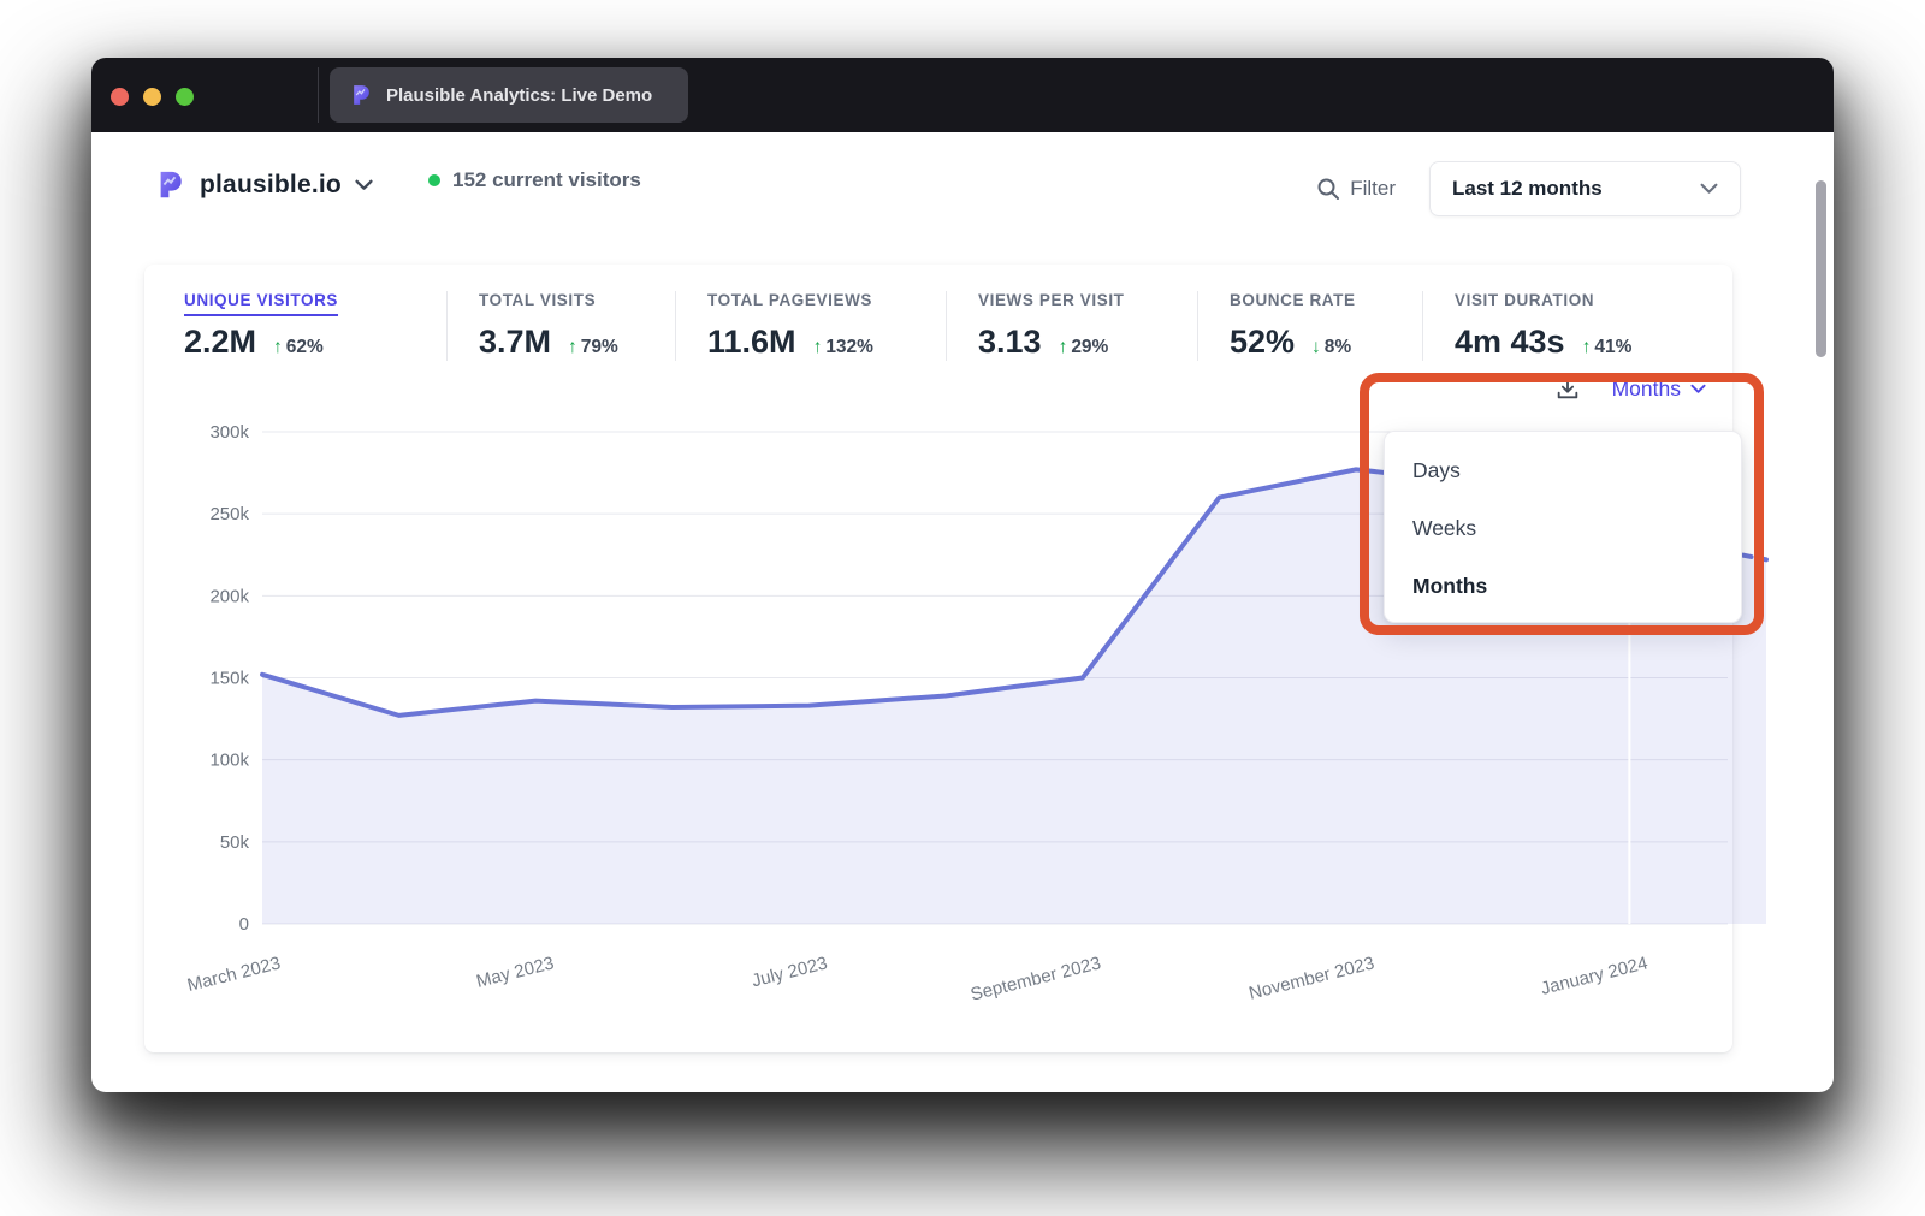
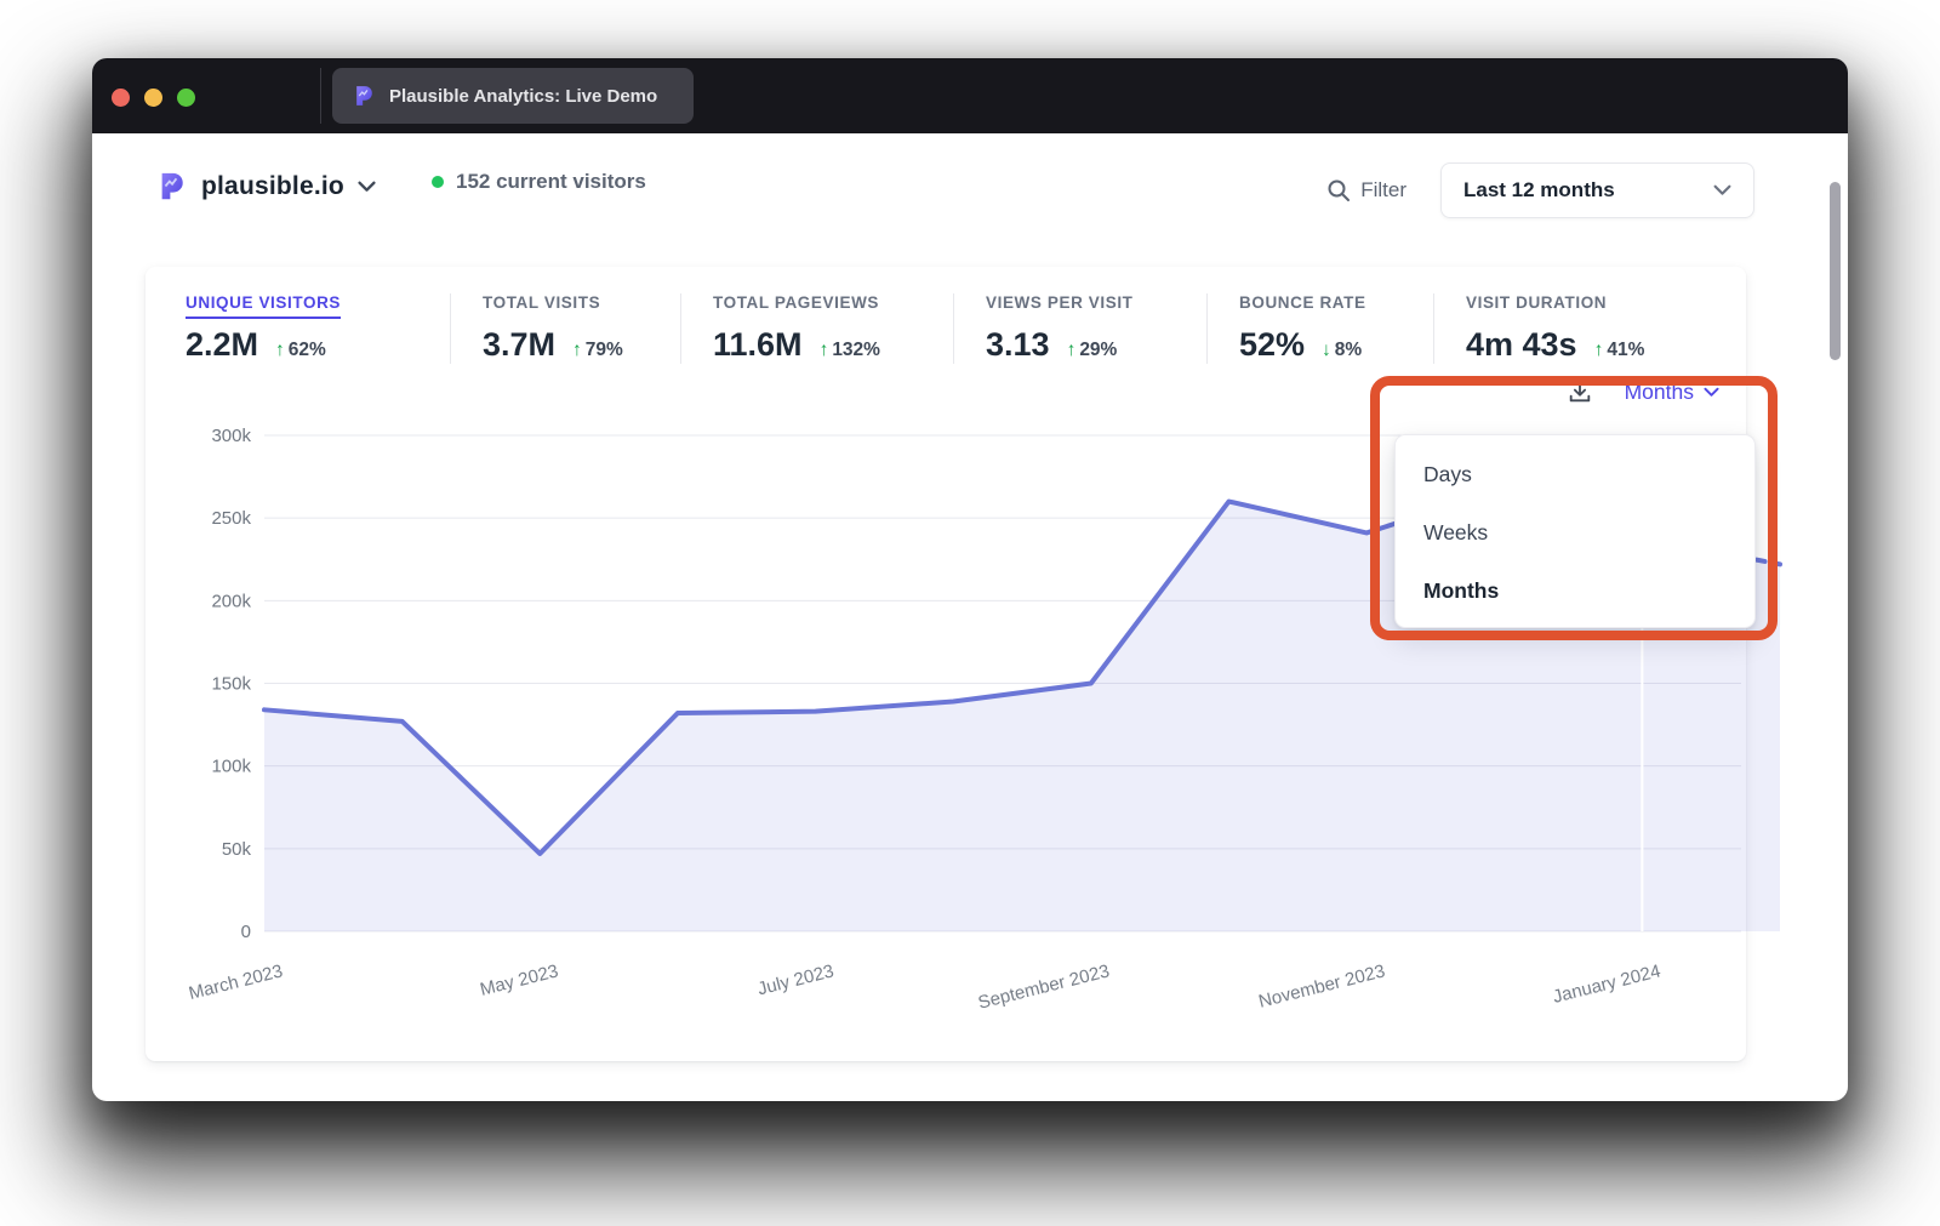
March 2023: 152k -> 134k
May 2023: 136k -> 47k
November 2023: 277k -> 241k
